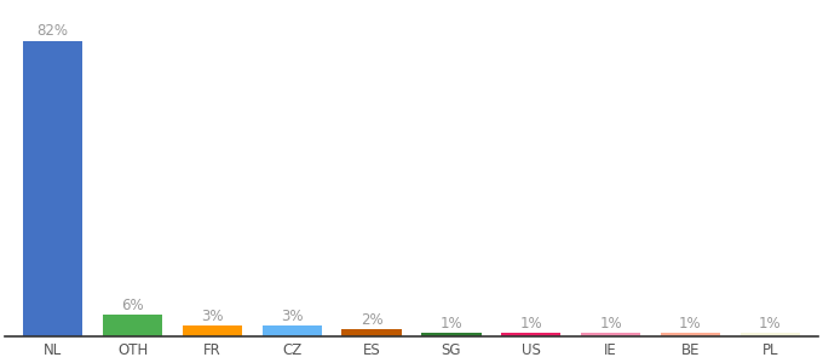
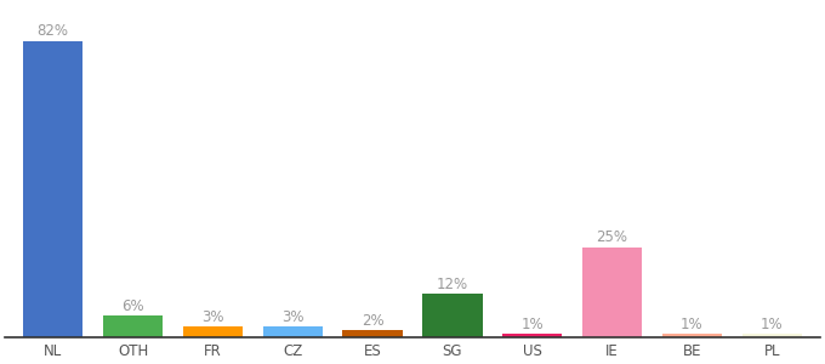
SG: 1% -> 12%
IE: 1% -> 25%
